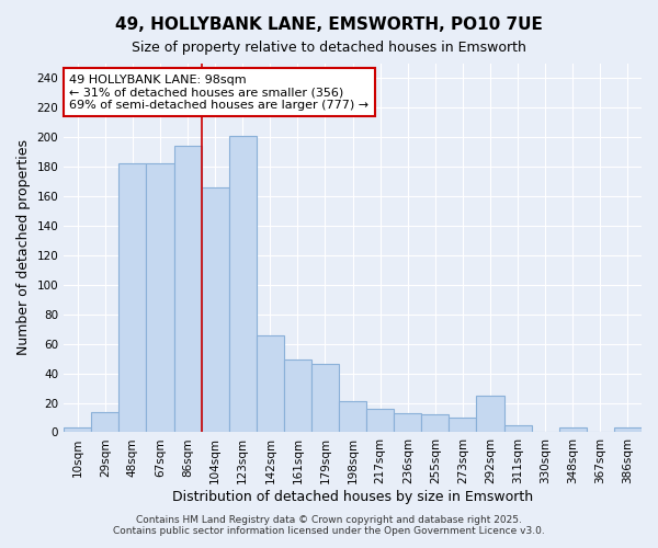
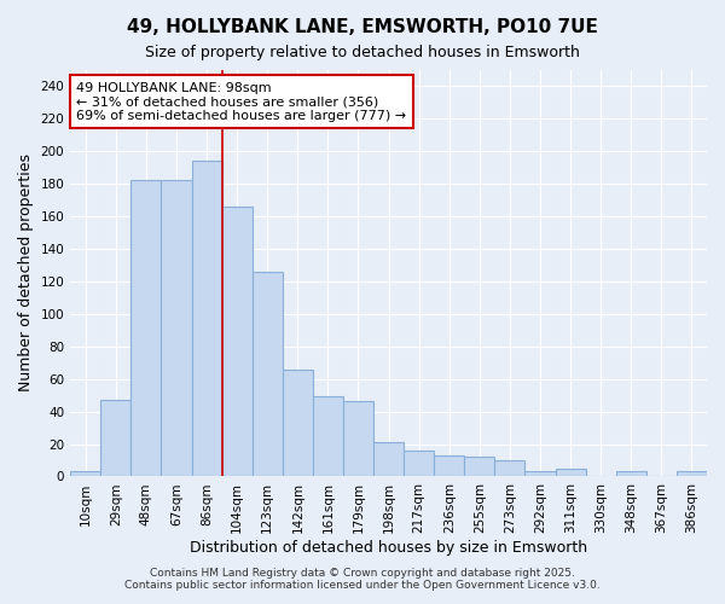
29sqm: 14 -> 47
123sqm: 201 -> 126
292sqm: 25 -> 3
